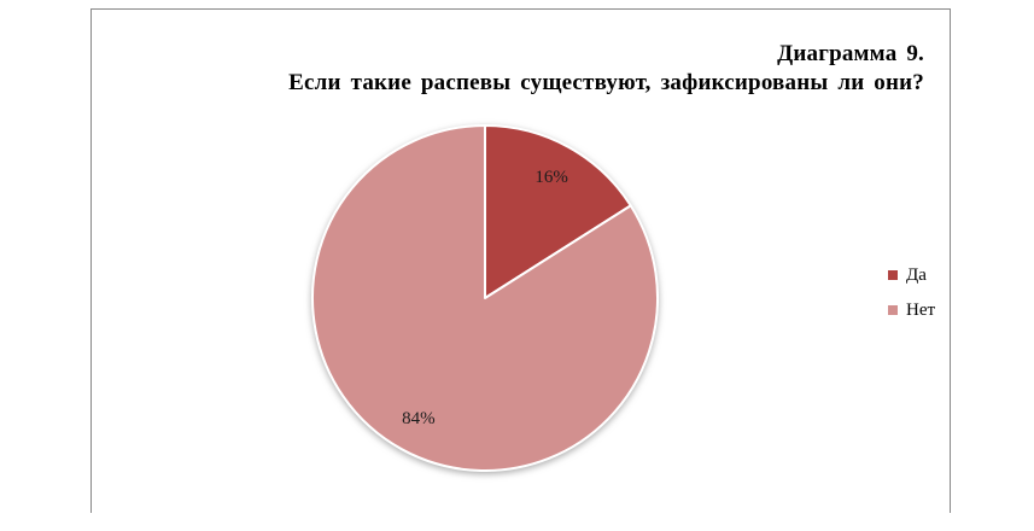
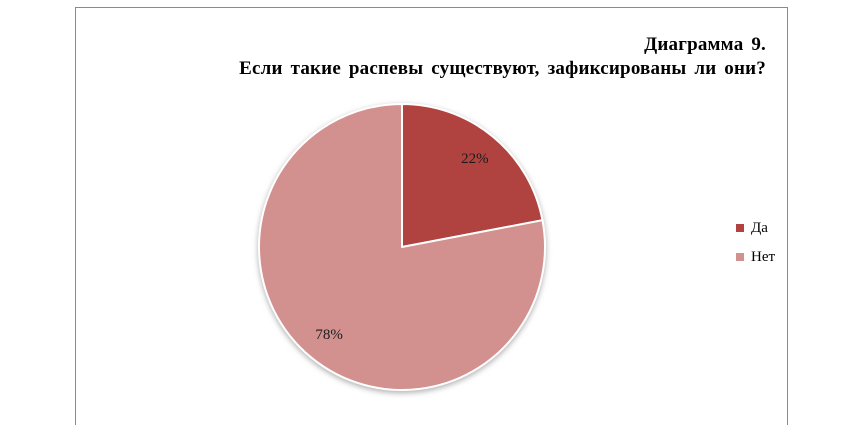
Да: 16% -> 22%
Нет: 84% -> 78%
